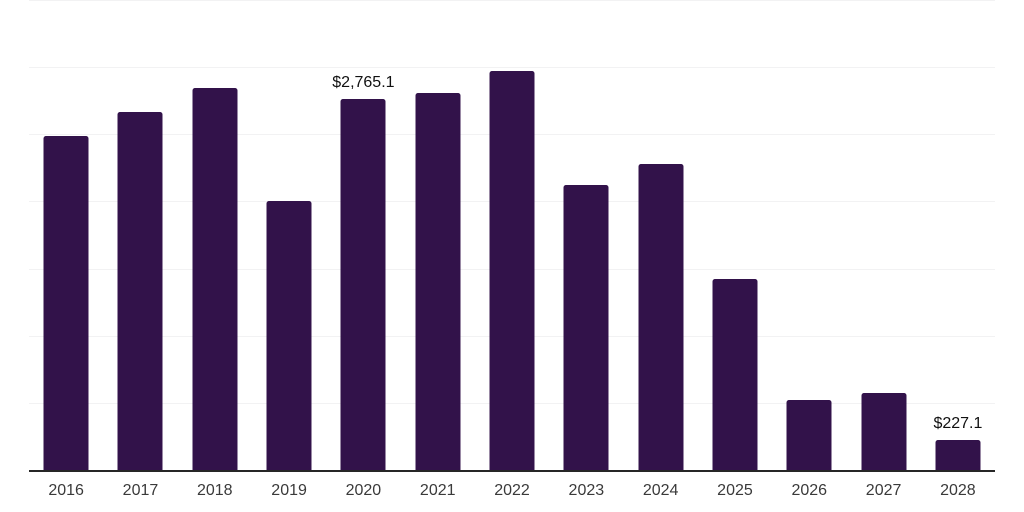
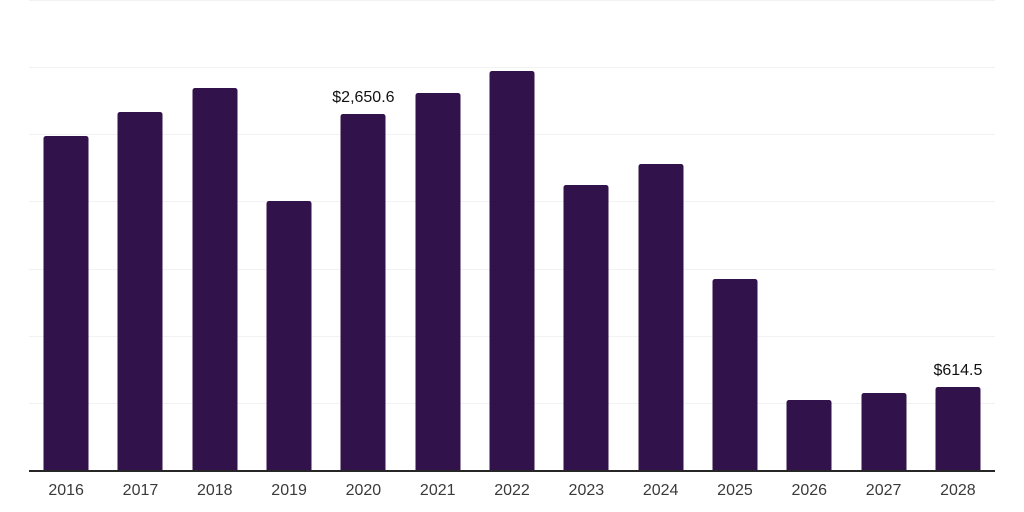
2020: $2,765.1 -> $2,650.6
2028: $227.1 -> $614.5
